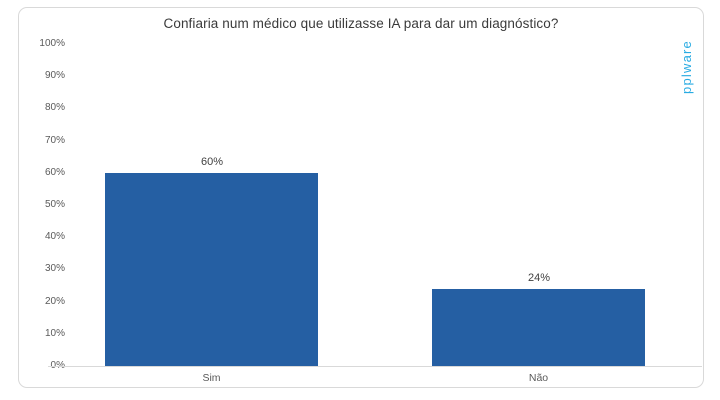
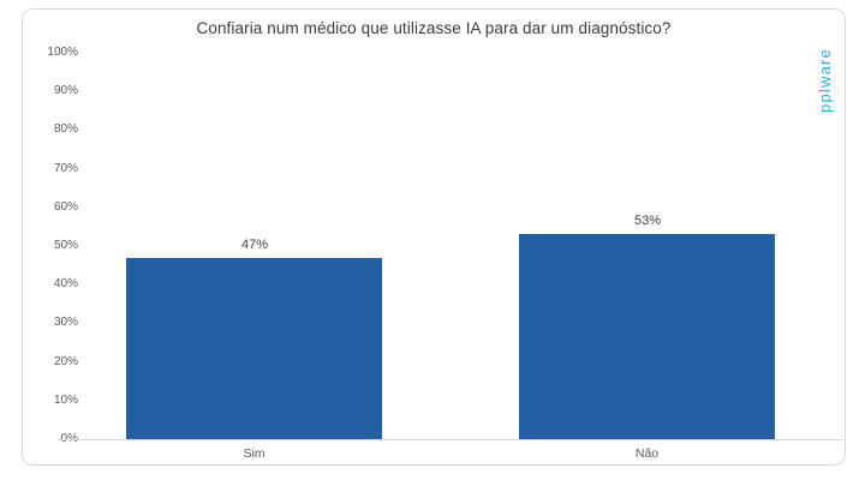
Sim: 60% -> 47%
Não: 24% -> 53%
